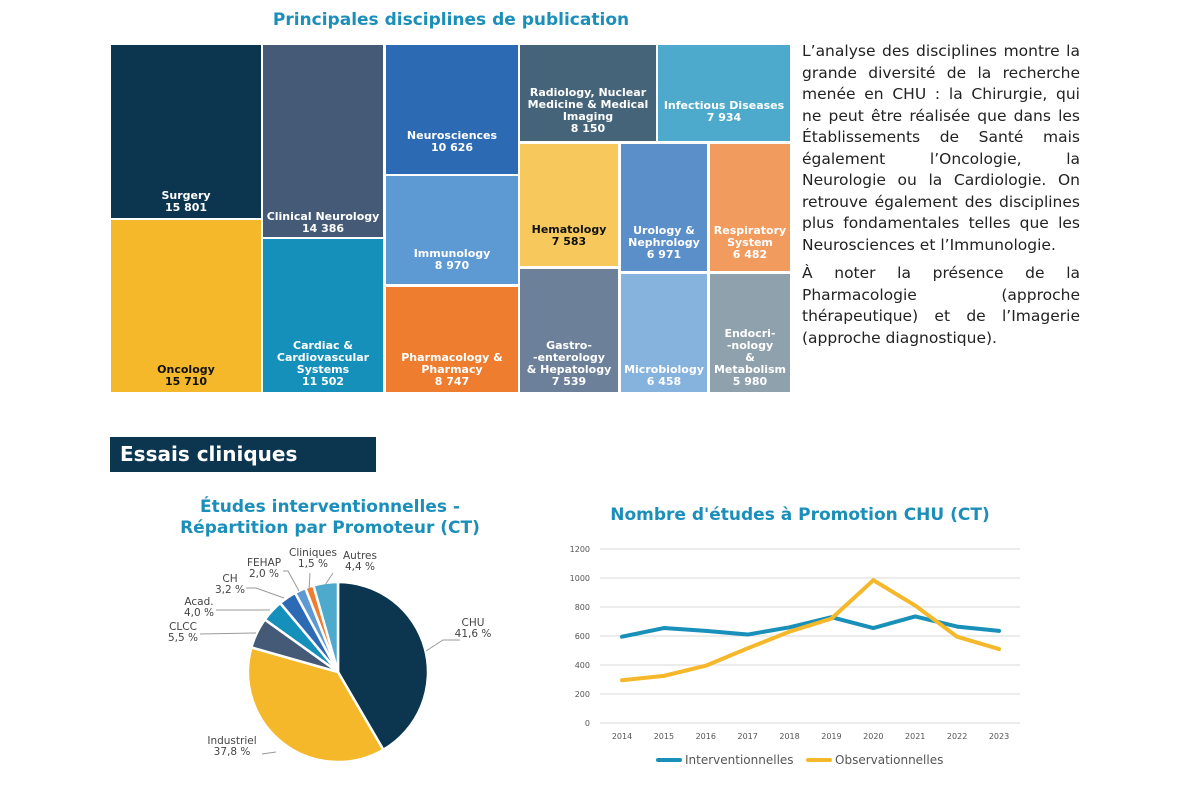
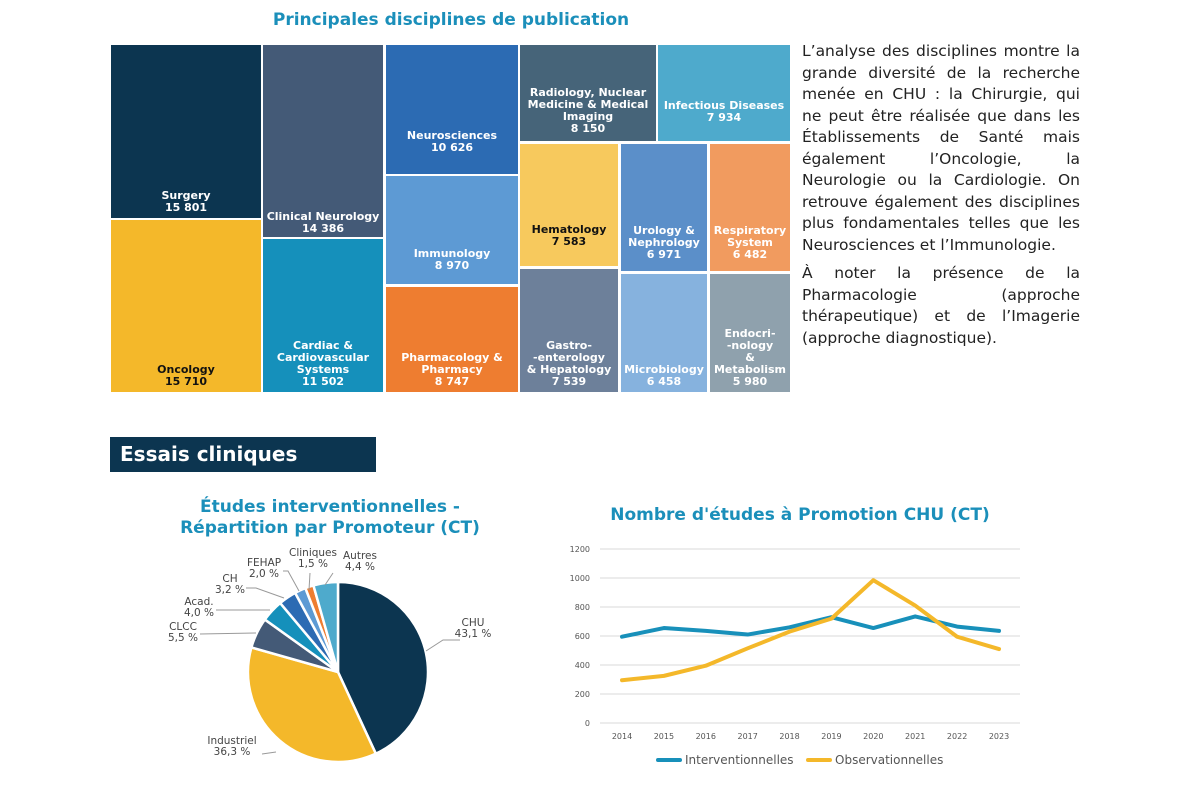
Études interventionnelles - Répartition par Promoteur (CT)/CHU: 41,6 -> 43,1
Études interventionnelles - Répartition par Promoteur (CT)/Industriel: 37,8 -> 36,3
